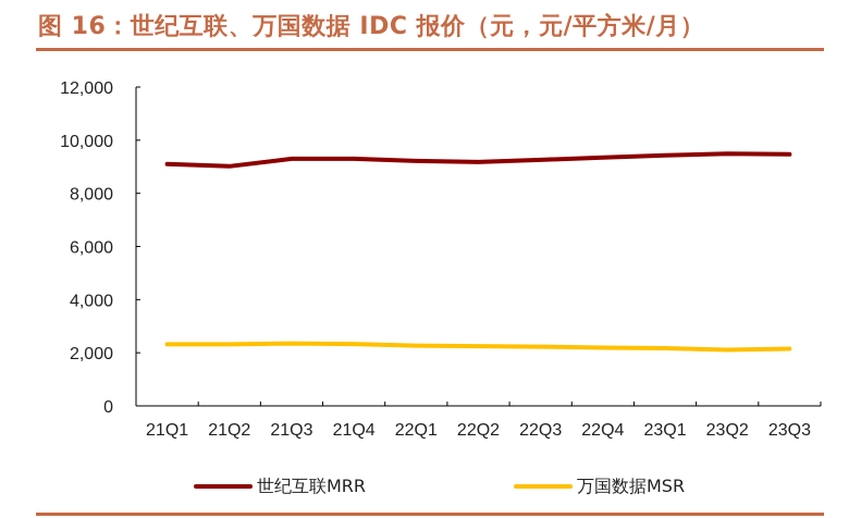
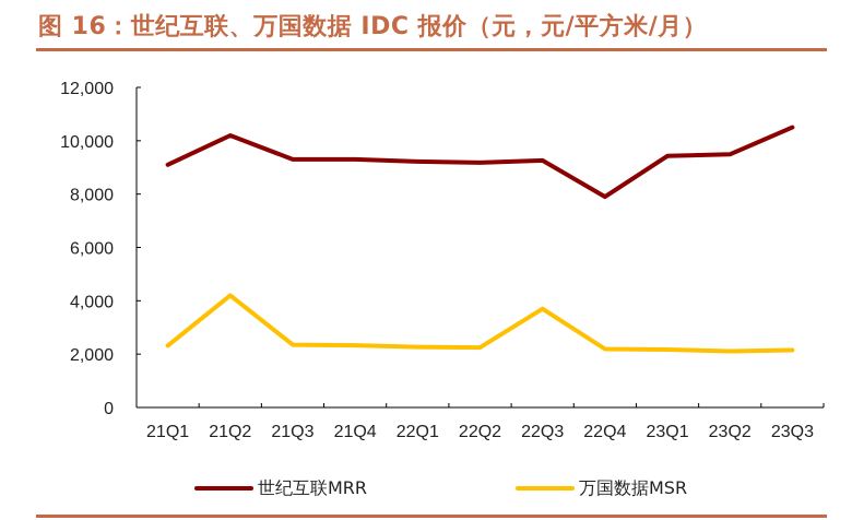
世纪互联MRR/21Q2: 9000 -> 10200
万国数据MSR/21Q2: 2300 -> 4200
万国数据MSR/22Q3: 2200 -> 3700
世纪互联MRR/22Q4: 9400 -> 7900
世纪互联MRR/23Q3: 9500 -> 10500
